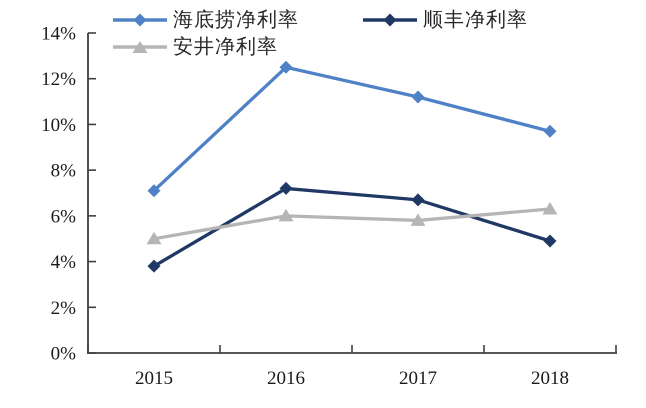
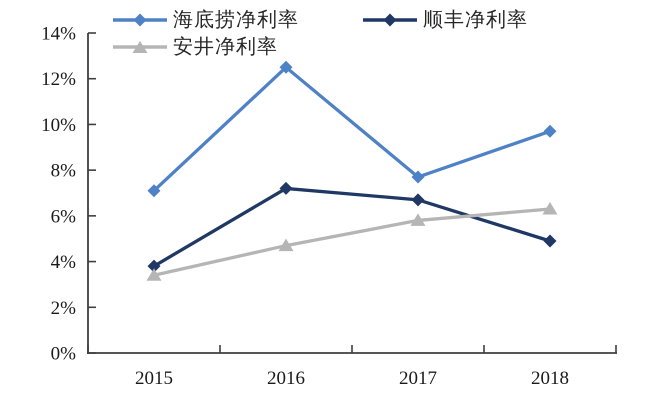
安井净利率/2015: 5.0% -> 3.4%
安井净利率/2016: 6.0% -> 4.7%
海底捞净利率/2017: 11.2% -> 7.7%
